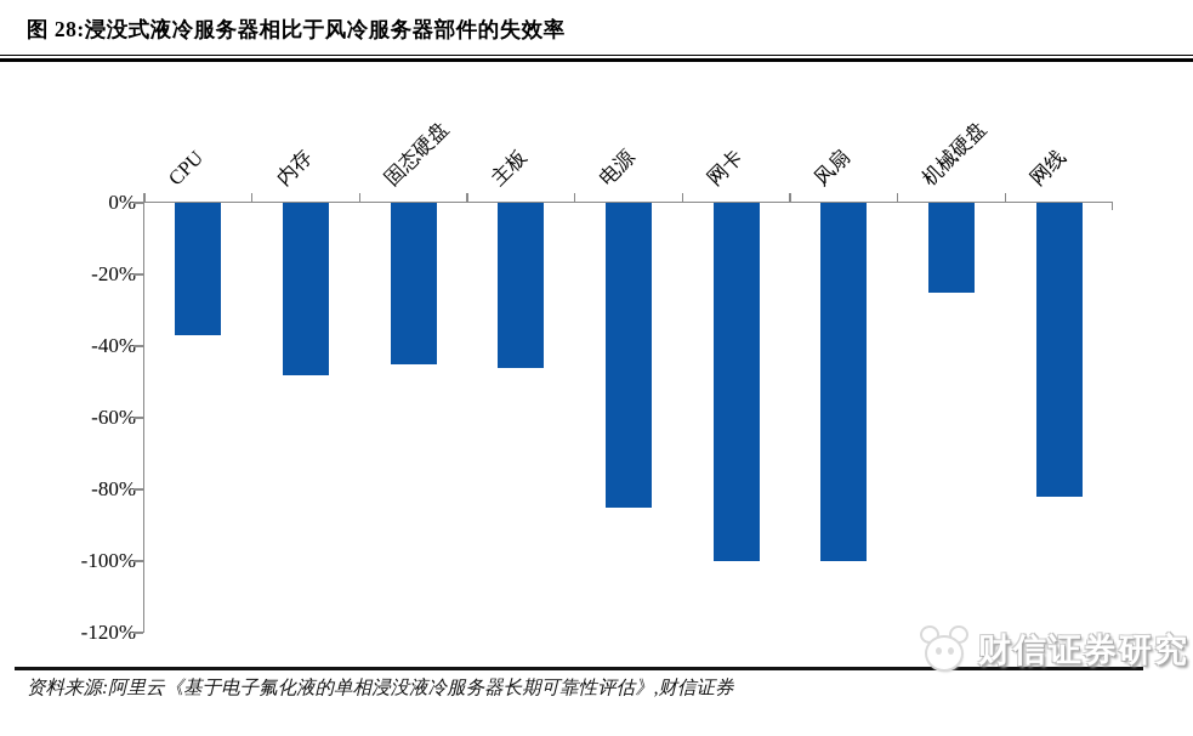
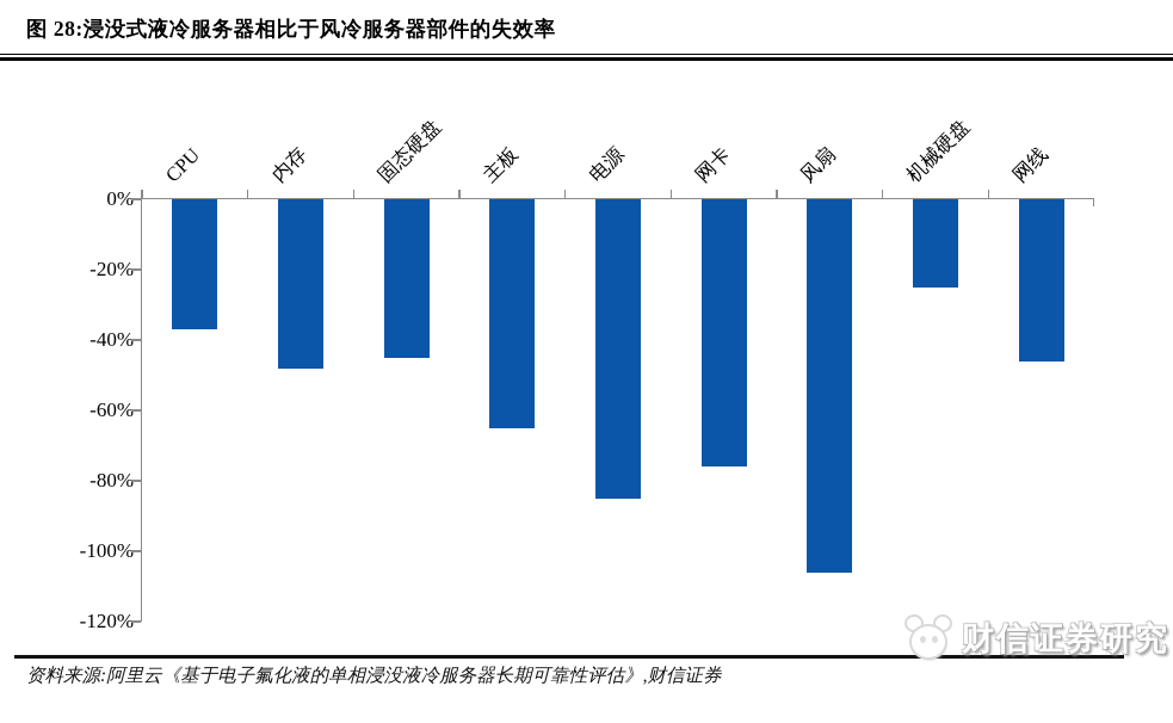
主板: -46% -> -65%
网卡: -100% -> -76%
风扇: -100% -> -106%
网线: -82% -> -46%
